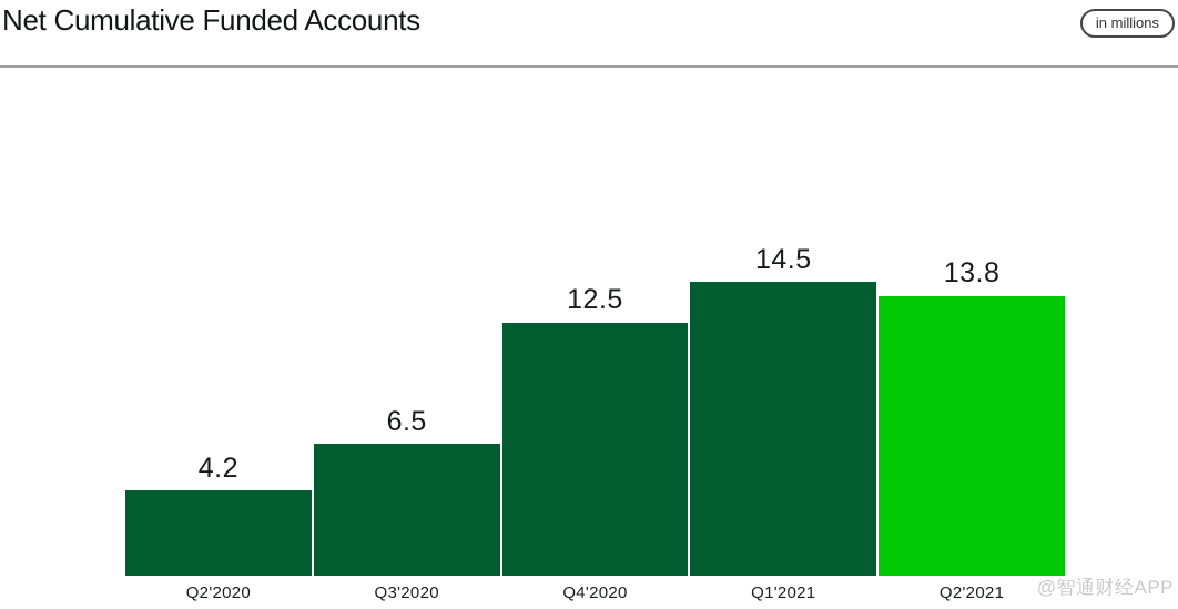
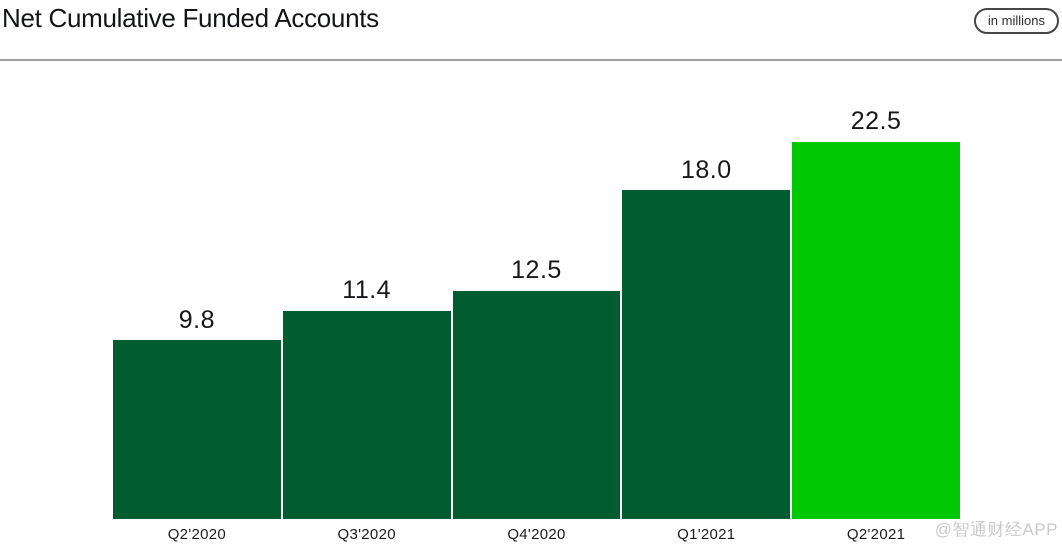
Q2'2020: 4.2 -> 9.8
Q3'2020: 6.5 -> 11.4
Q1'2021: 14.5 -> 18.0
Q2'2021: 13.8 -> 22.5
